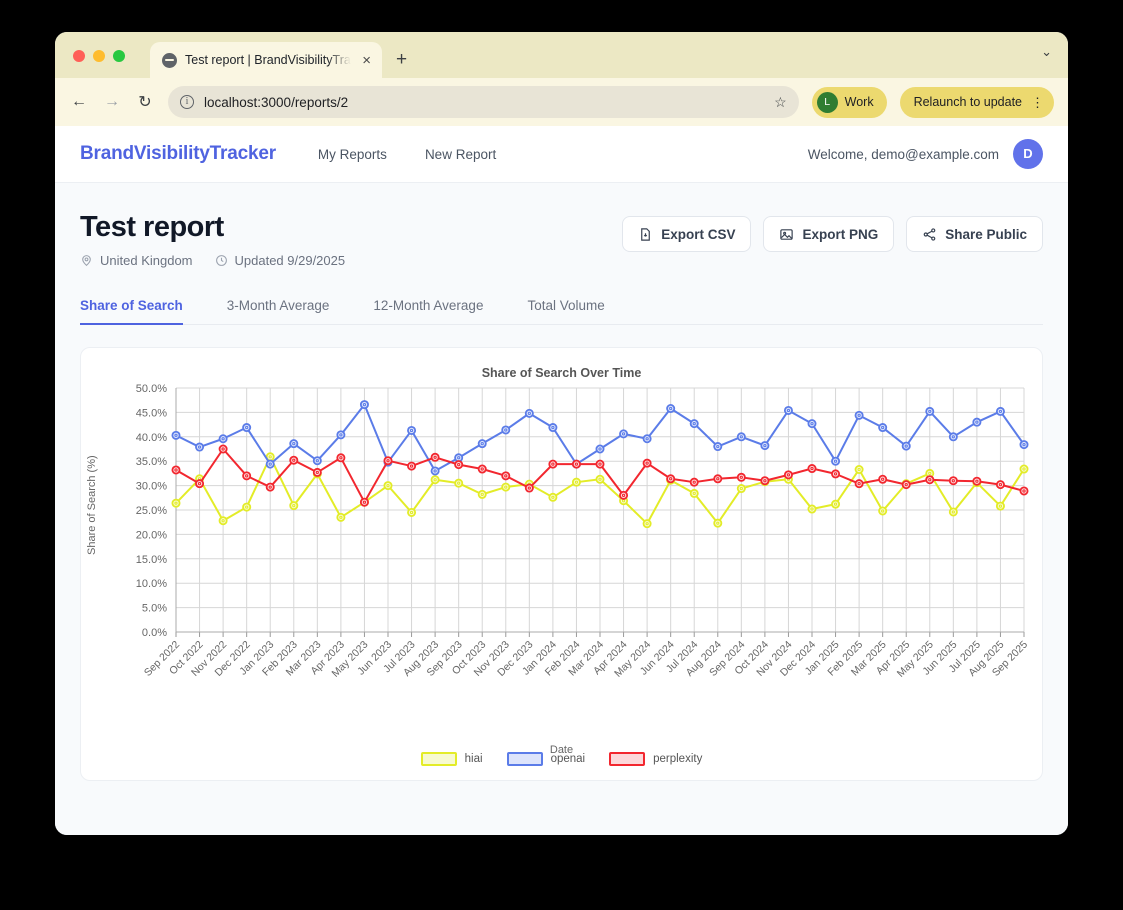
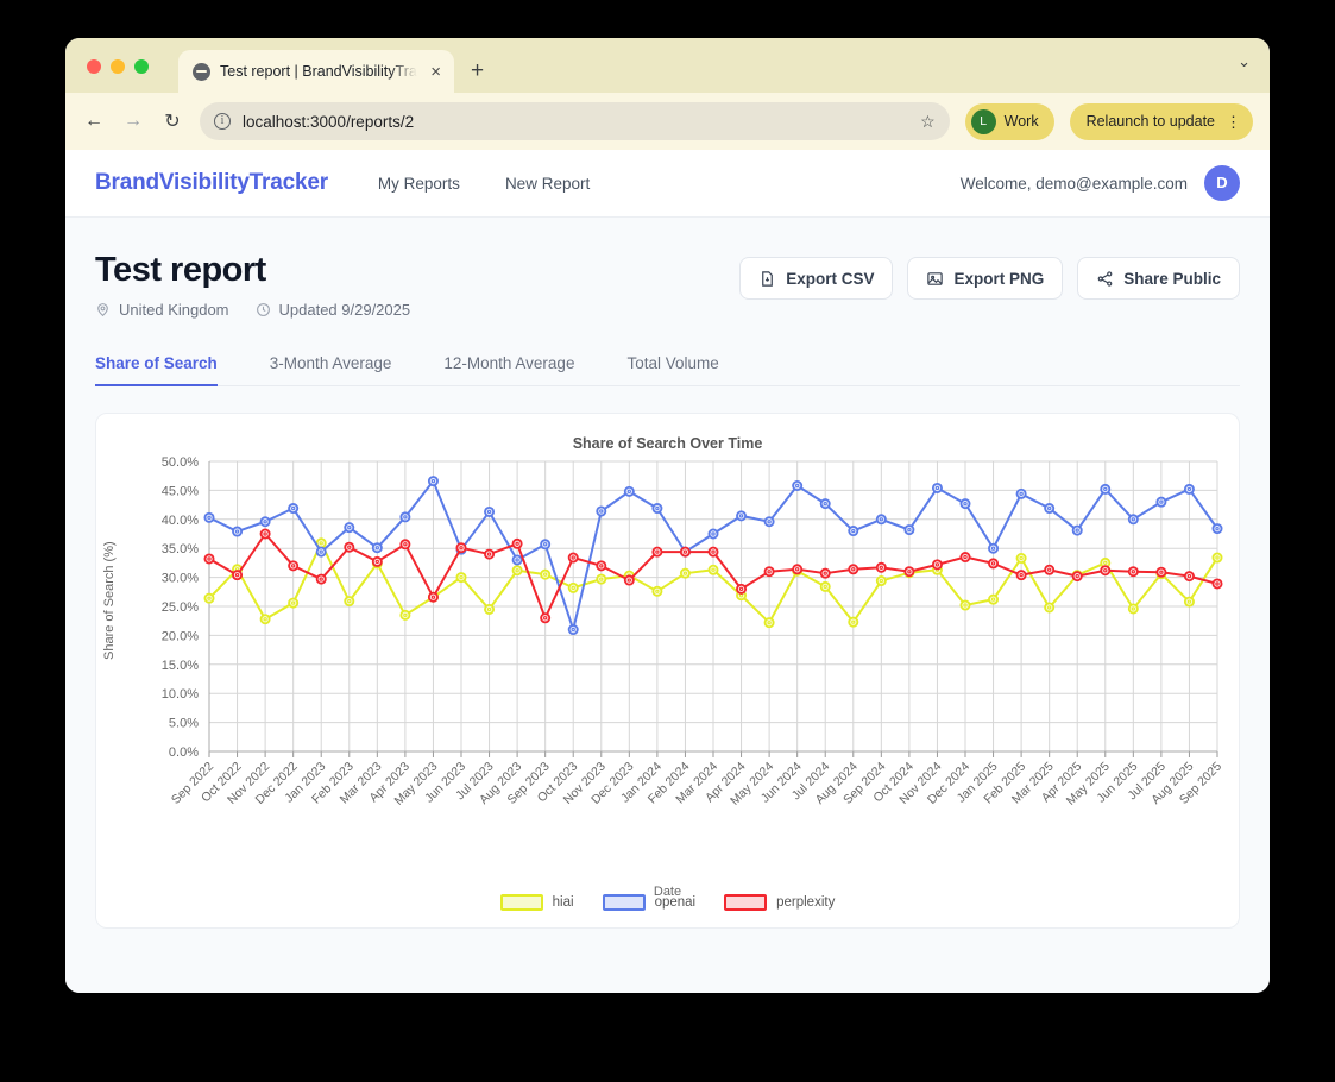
perplexity/Sep 2023: 34% -> 23%
openai/Oct 2023: 39% -> 21%
perplexity/May 2024: 35% -> 31%
